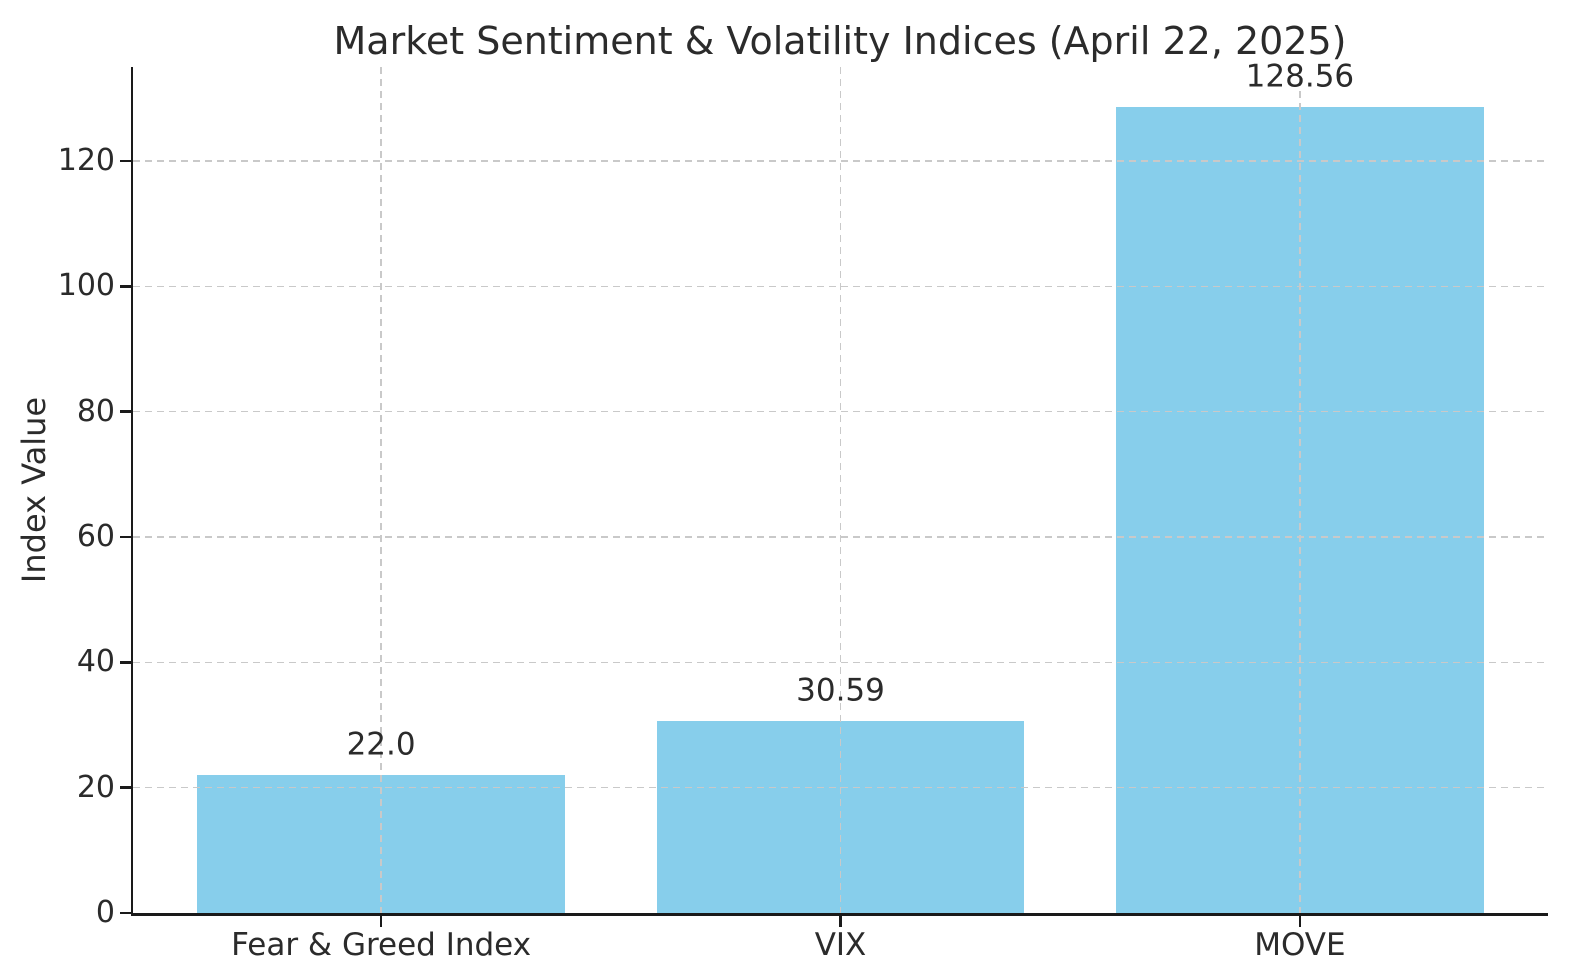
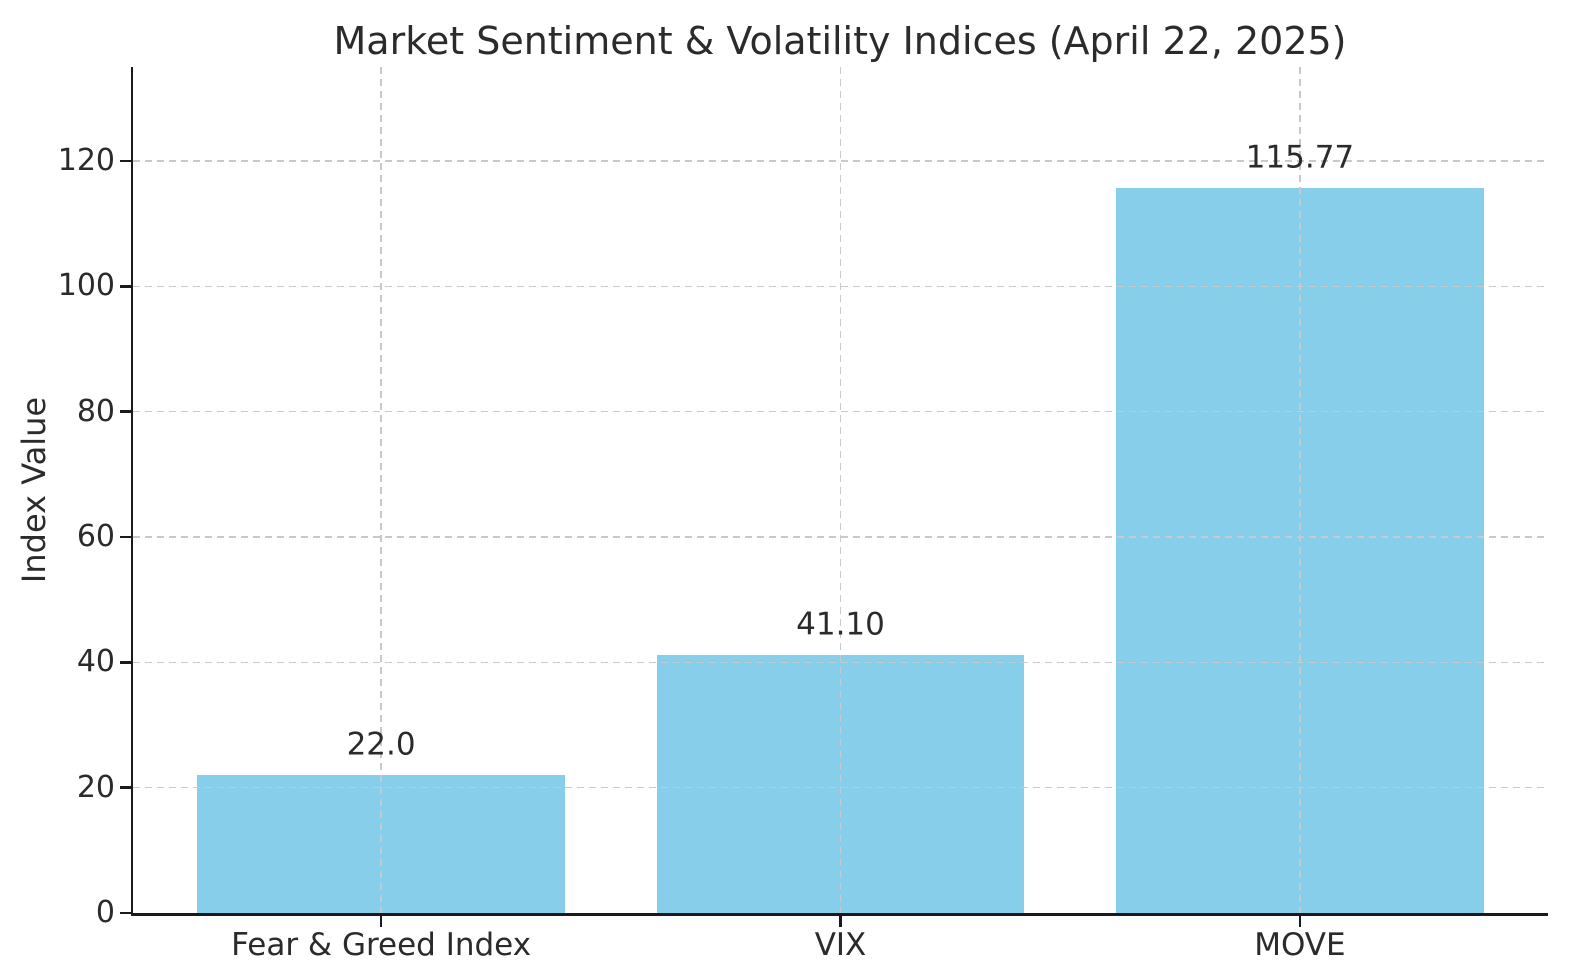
VIX: 30.59 -> 41.10
MOVE: 128.56 -> 115.77
